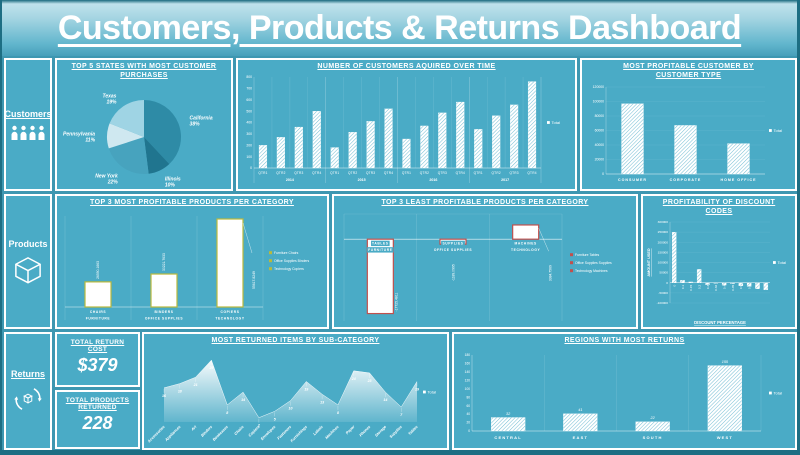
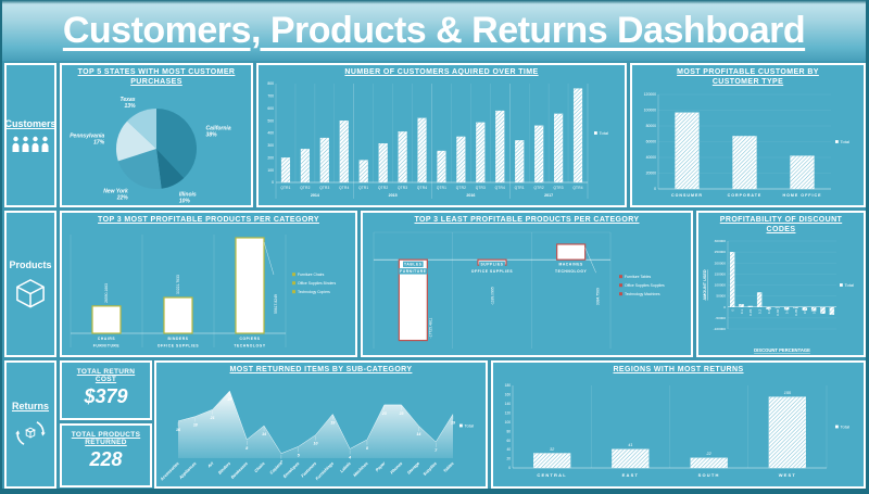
TOP 5 STATES WITH MOST CUSTOMER PURCHASES/Pennsylvania: 11% -> 17%
TOP 5 STATES WITH MOST CUSTOMER PURCHASES/Texas: 19% -> 13%
MOST RETURNED ITEMS BY SUB-CATEGORY/Labels: 13 -> 4
MOST RETURNED ITEMS BY SUB-CATEGORY/Paper: 24 -> 23
